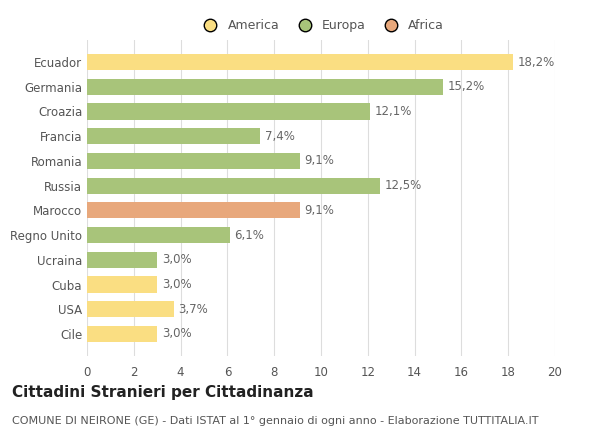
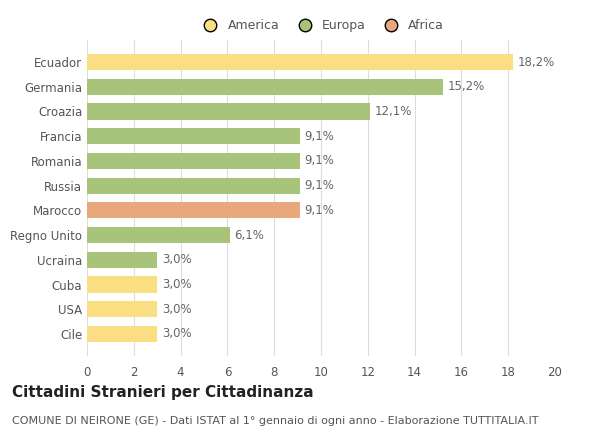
Francia: 7,4% -> 9,1%
Russia: 12,5% -> 9,1%
USA: 3,7% -> 3,0%
